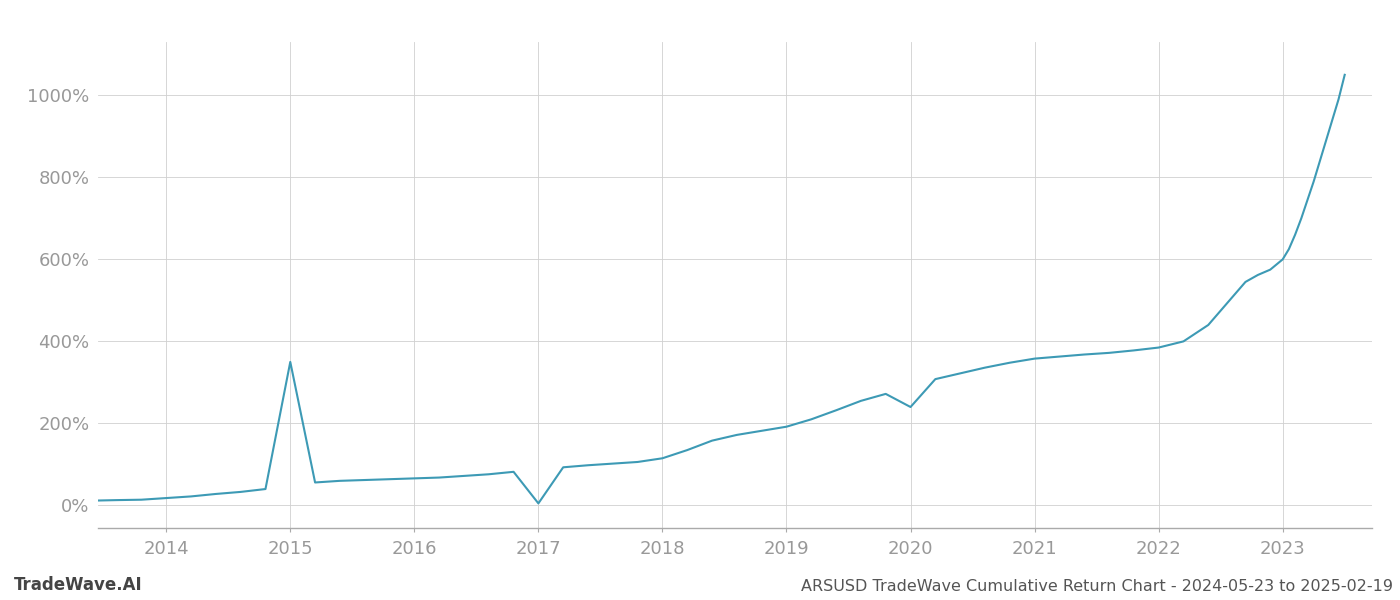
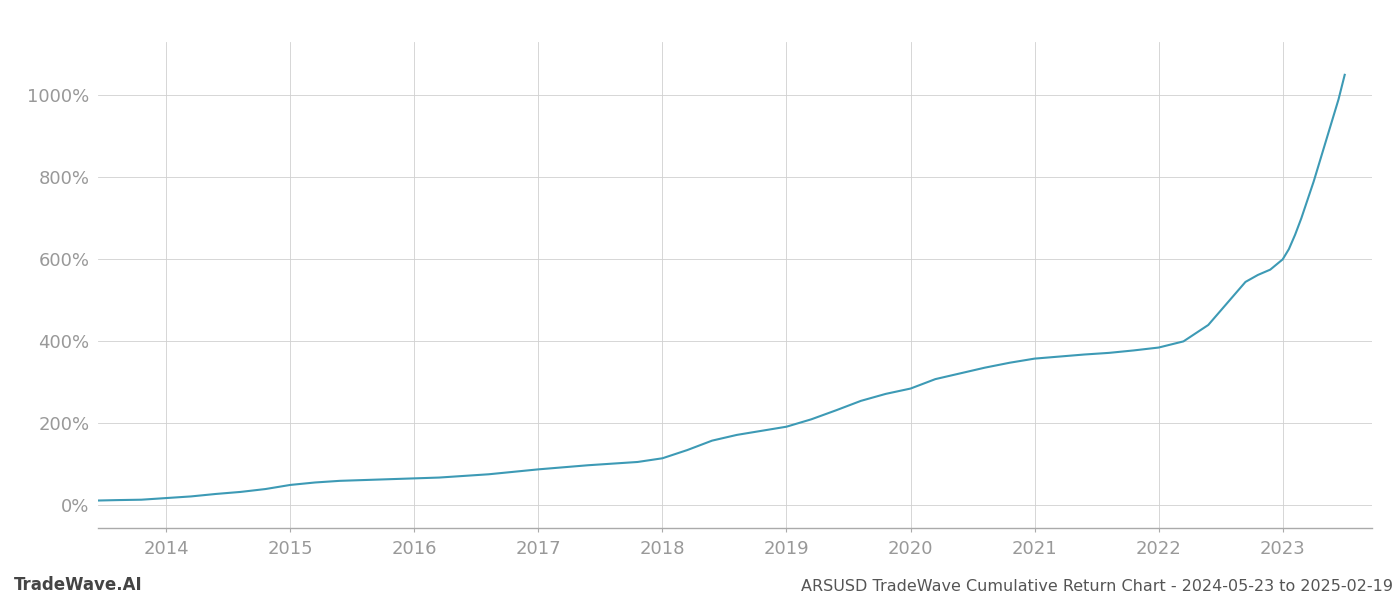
2015: 350% -> 50%
2017: 5% -> 88%
2020: 240% -> 285%
